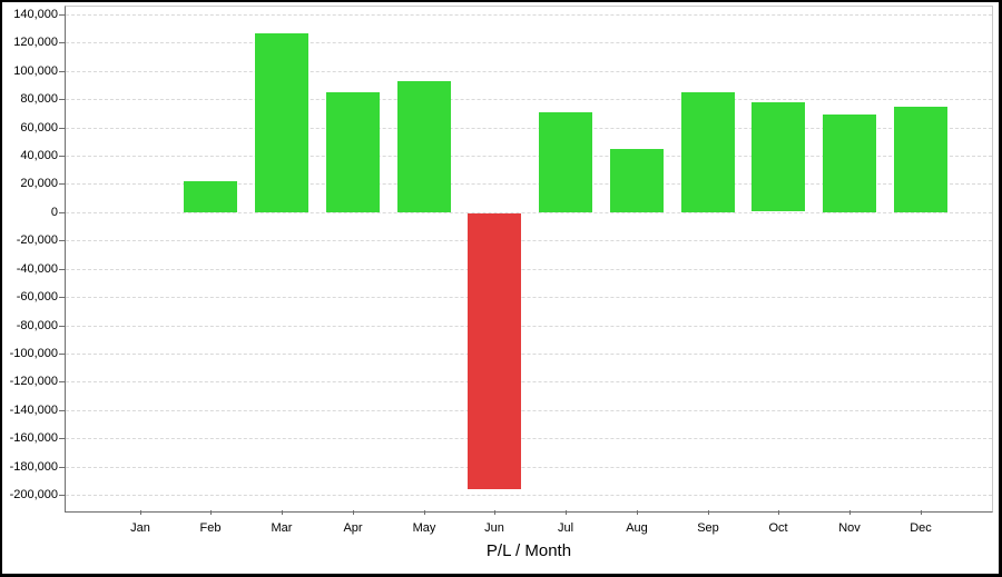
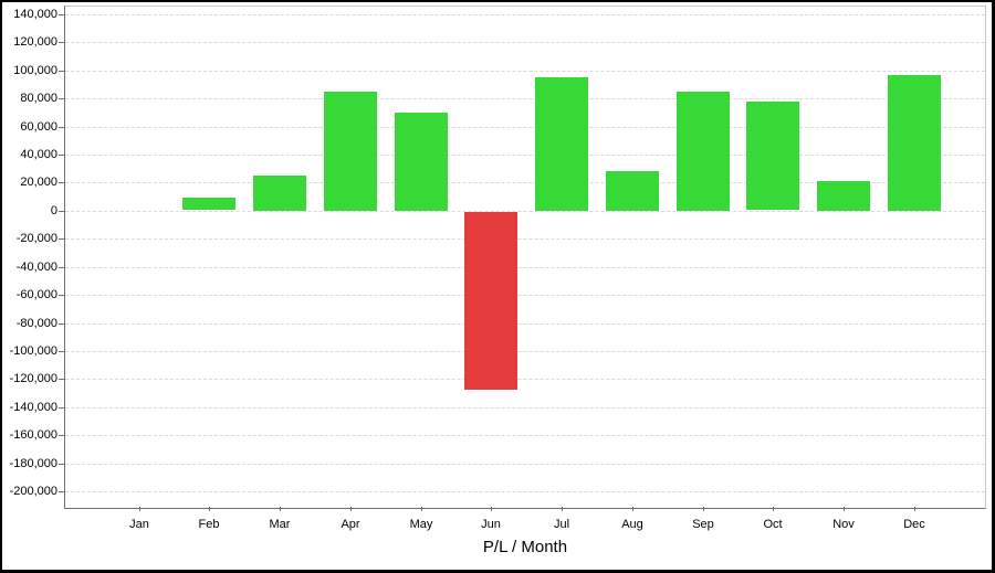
Feb: 22000 -> 9000
Mar: 127000 -> 25000
May: 93000 -> 70000
Jun: -196000 -> -127000
Jul: 71000 -> 95000
Aug: 45000 -> 28000
Nov: 70000 -> 21000
Dec: 75000 -> 97000
